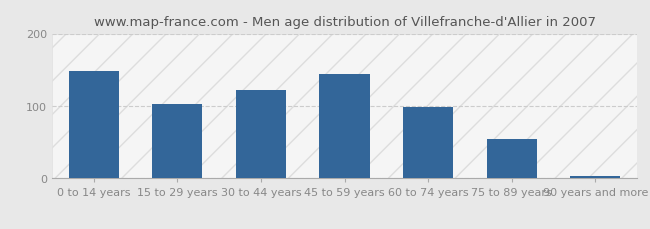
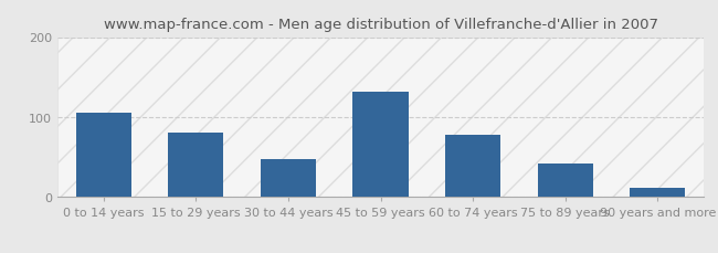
0 to 14 years: 148 -> 106
15 to 29 years: 103 -> 80
30 to 44 years: 122 -> 48
45 to 59 years: 144 -> 132
60 to 74 years: 98 -> 78
75 to 89 years: 55 -> 42
90 years and more: 3 -> 12
